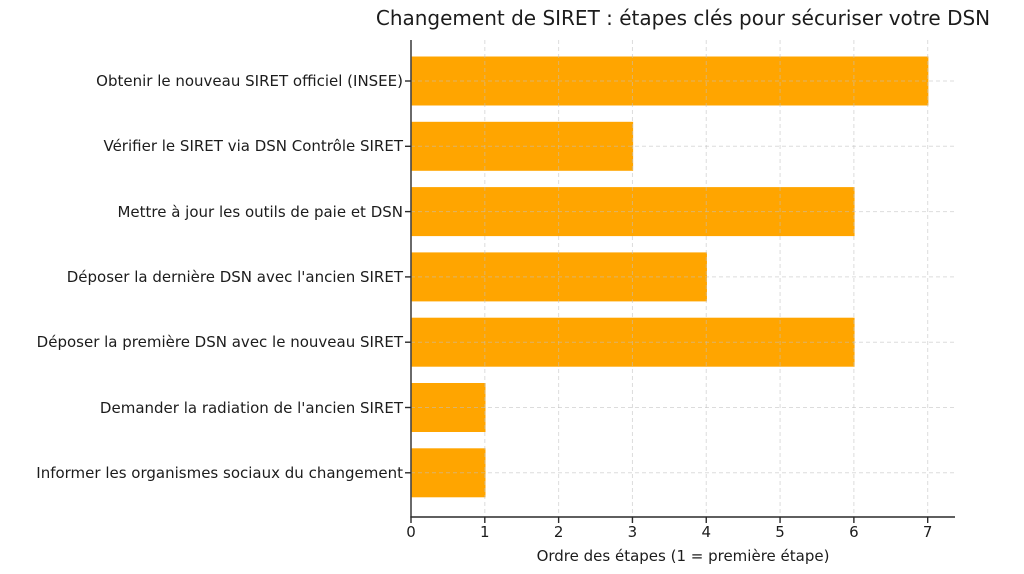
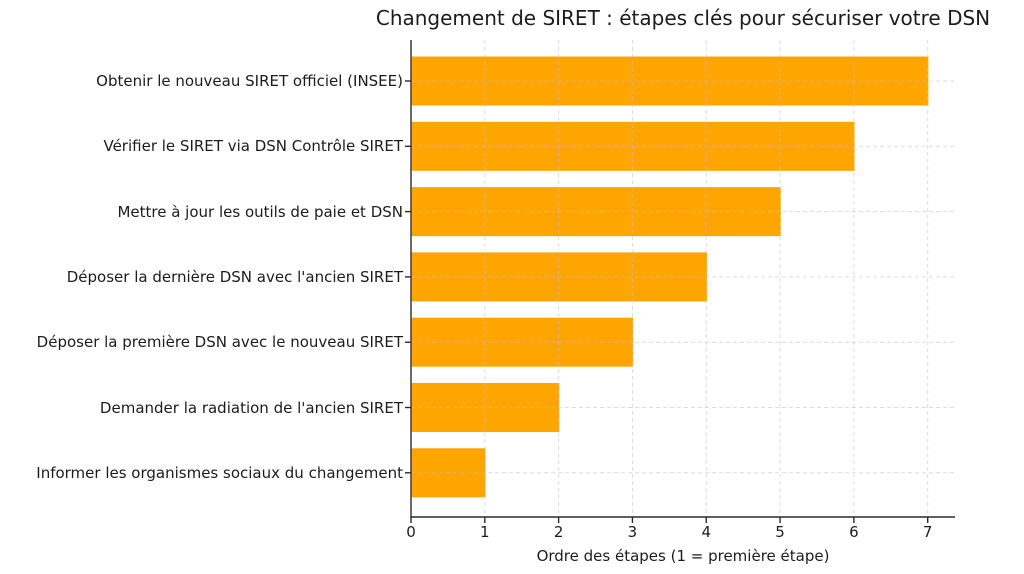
Vérifier le SIRET via DSN Contrôle SIRET: 3 -> 6
Mettre à jour les outils de paie et DSN: 6 -> 5
Déposer la première DSN avec le nouveau SIRET: 6 -> 3
Demander la radiation de l'ancien SIRET: 1 -> 2
